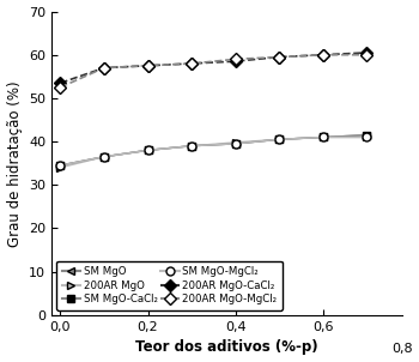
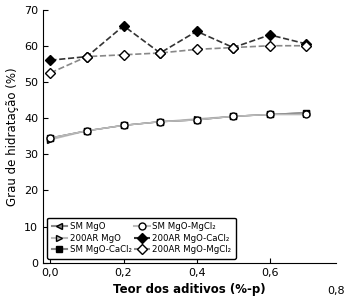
200AR MgO-CaCl₂/0,0: 53.5 -> 56.0
200AR MgO-CaCl₂/0,2: 57.5 -> 65.5
200AR MgO-CaCl₂/0,4: 58.5 -> 64.0
200AR MgO-CaCl₂/0,6: 60.0 -> 63.0
